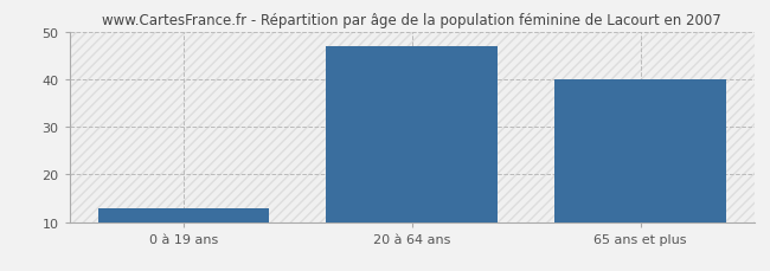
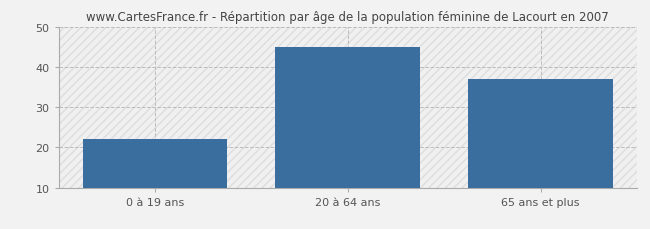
0 à 19 ans: 13 -> 22
20 à 64 ans: 47 -> 45
65 ans et plus: 40 -> 37
